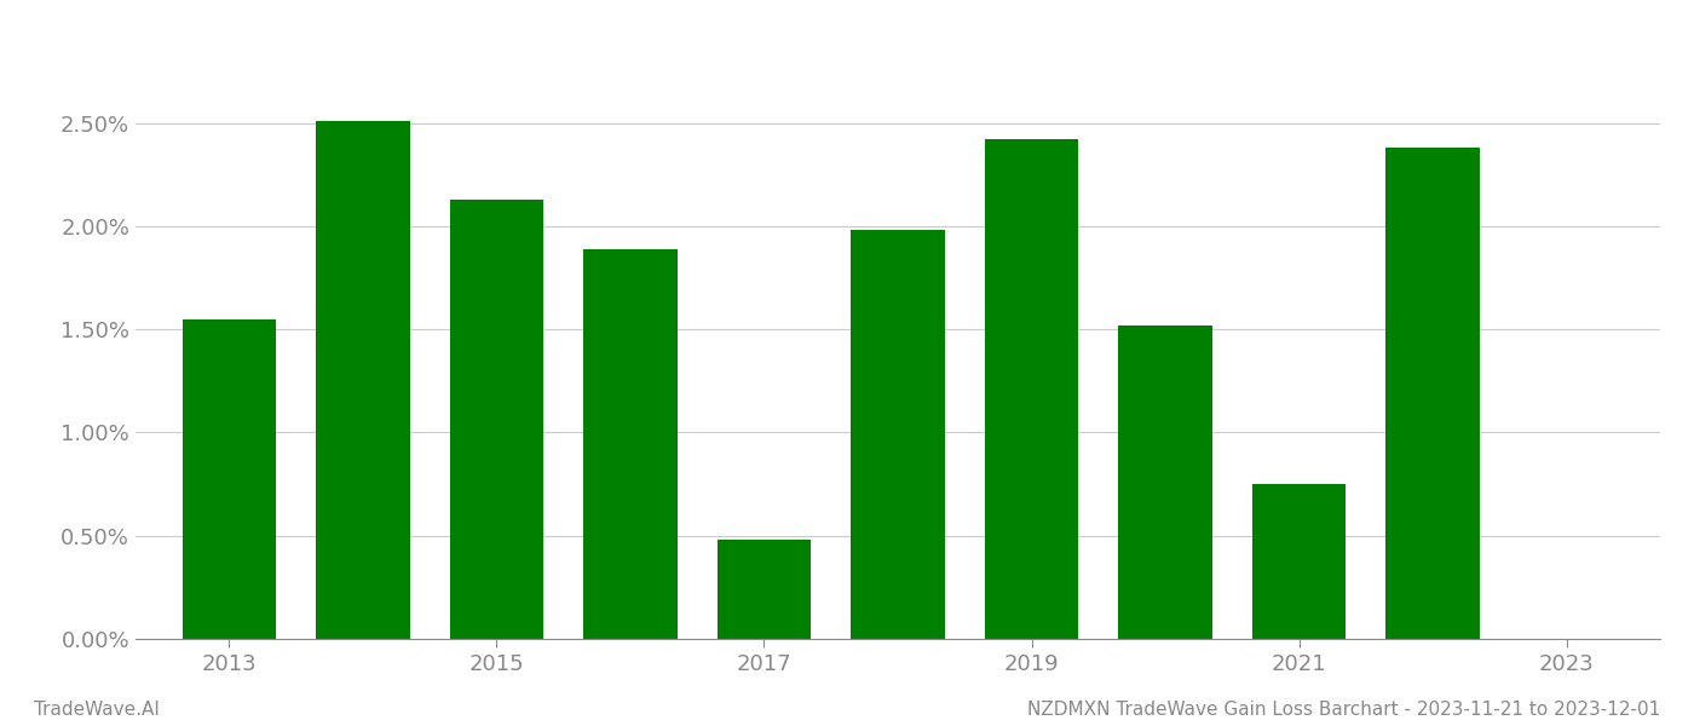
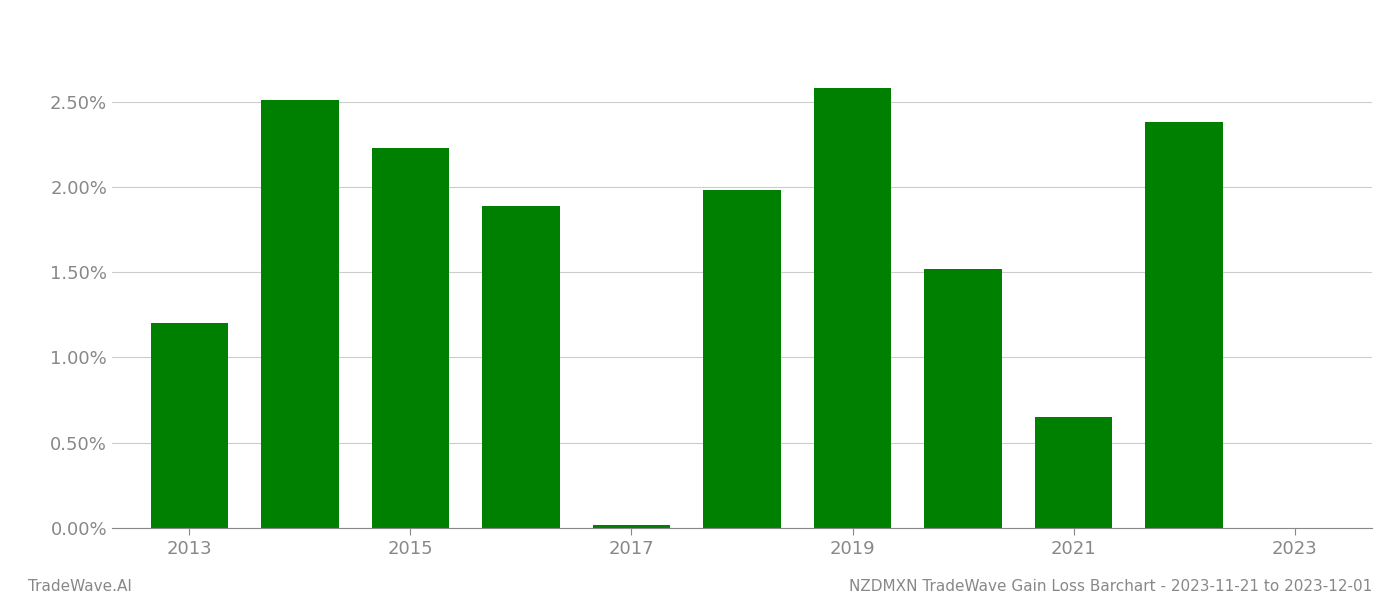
2013: 1.55% -> 1.20%
2015: 2.13% -> 2.23%
2017: 0.48% -> 0.02%
2019: 2.42% -> 2.58%
2021: 0.75% -> 0.65%
